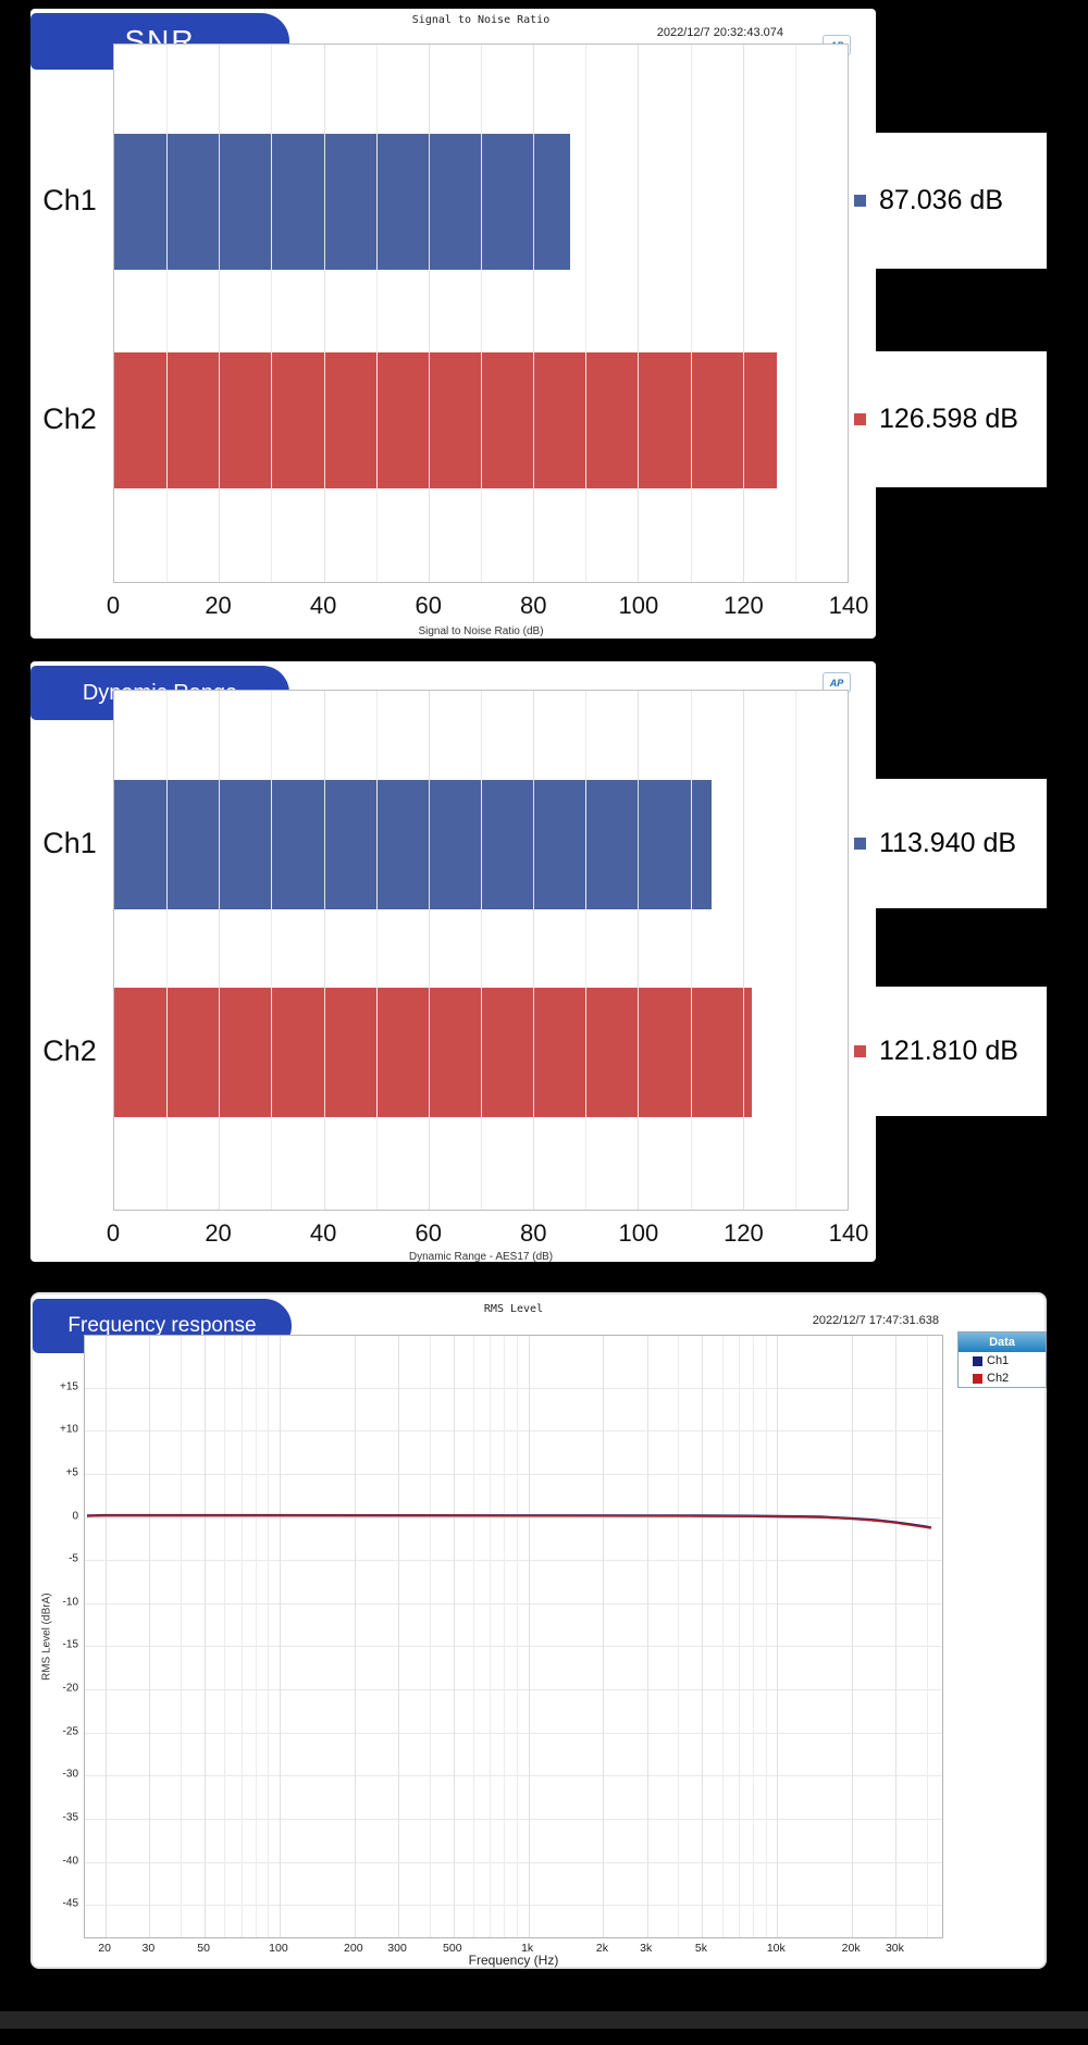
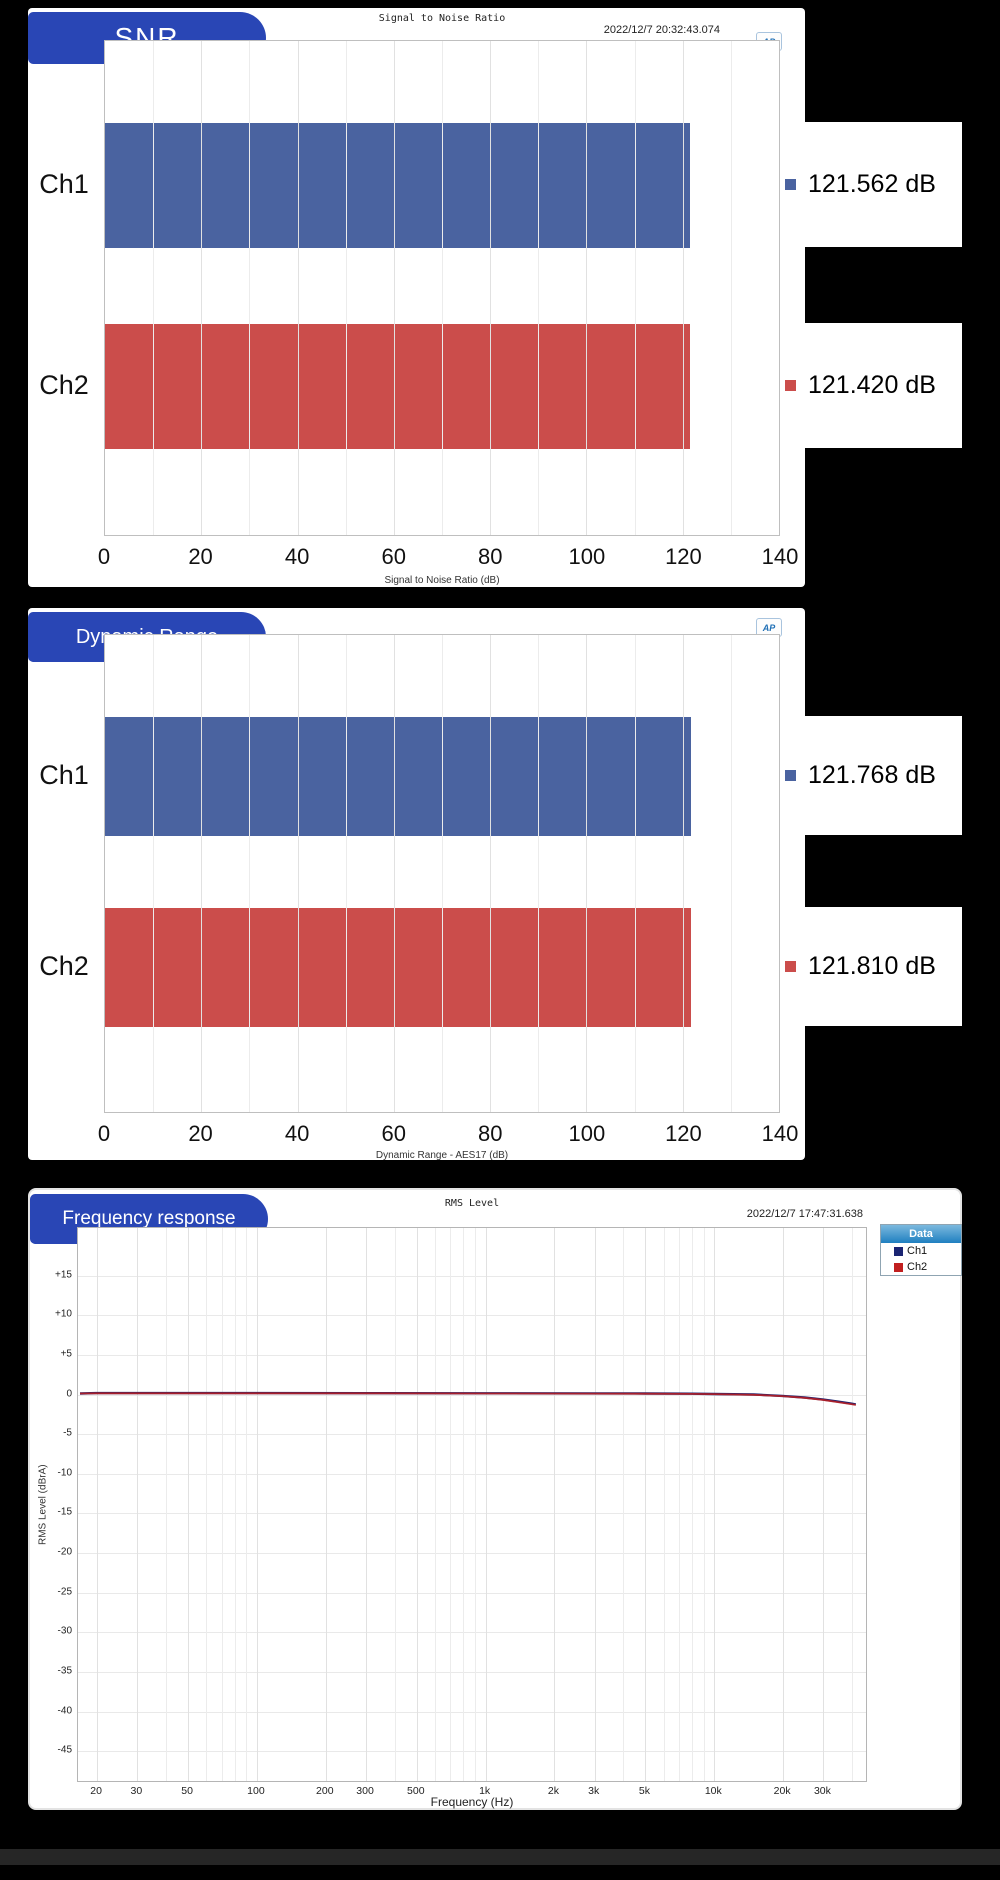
Signal to Noise Ratio/Ch1: 87.036 -> 121.562
Signal to Noise Ratio/Ch2: 126.598 -> 121.420
Dynamic Range/Ch1: 113.940 -> 121.768
